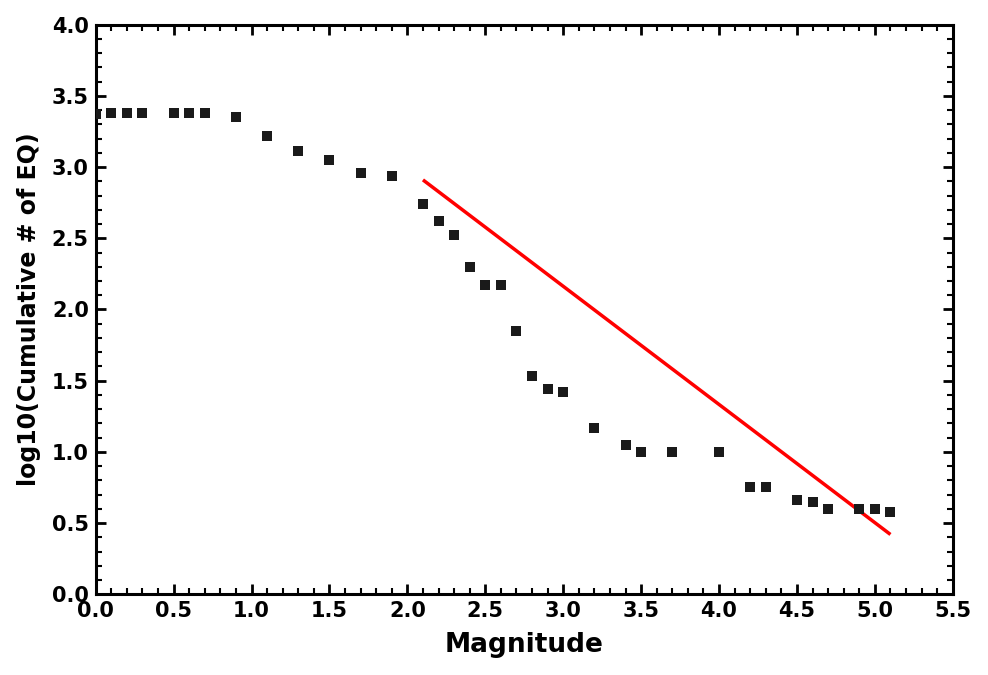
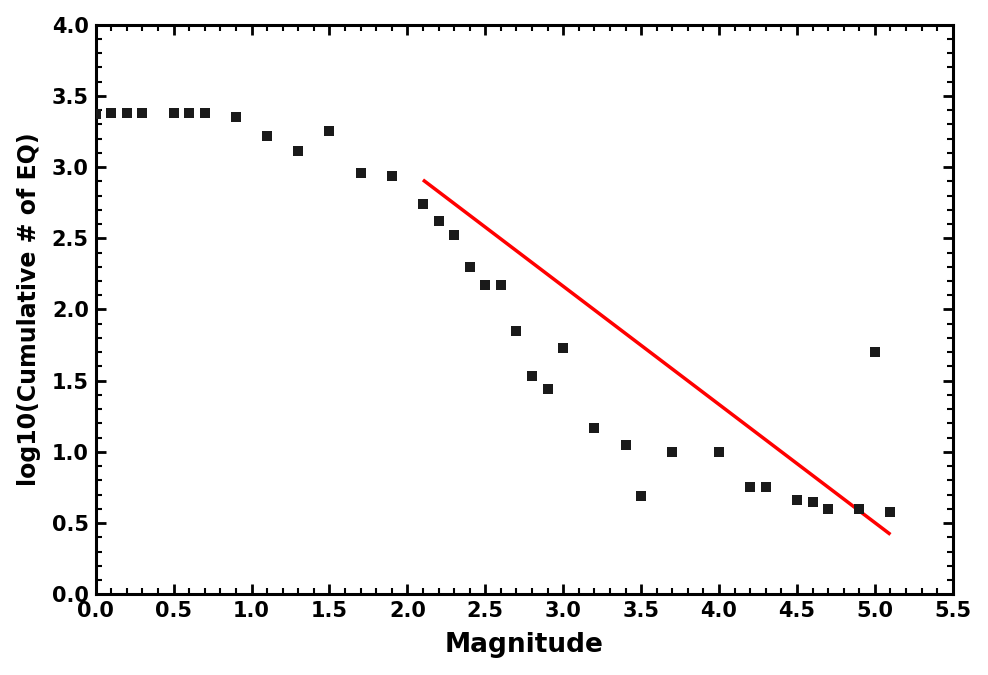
1.5: 3.05 -> 3.25
3.0: 1.42 -> 1.73
3.5: 1.00 -> 0.69
5.0: 0.60 -> 1.70
